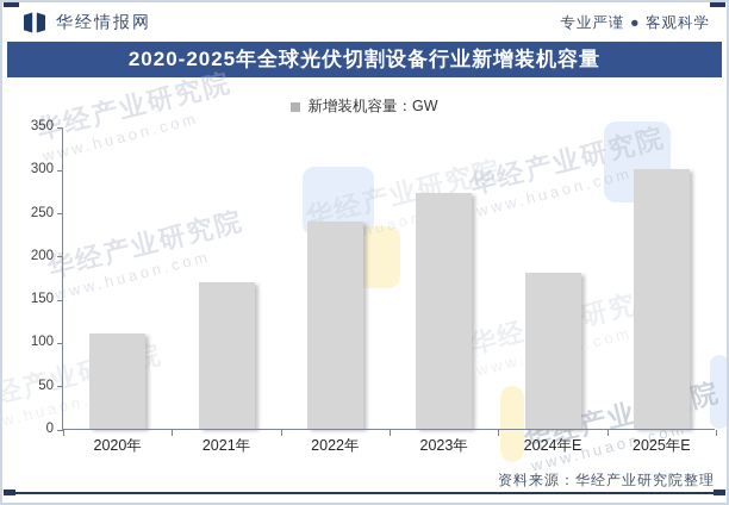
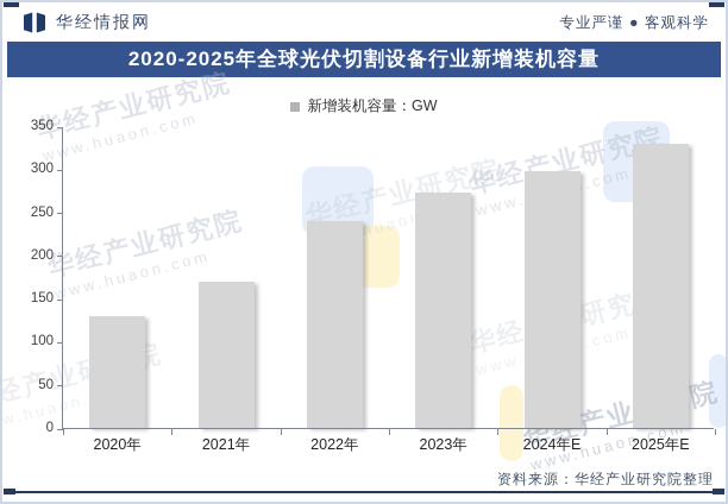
2020年: 110 -> 130
2024年E: 180 -> 300
2025年E: 300 -> 330
